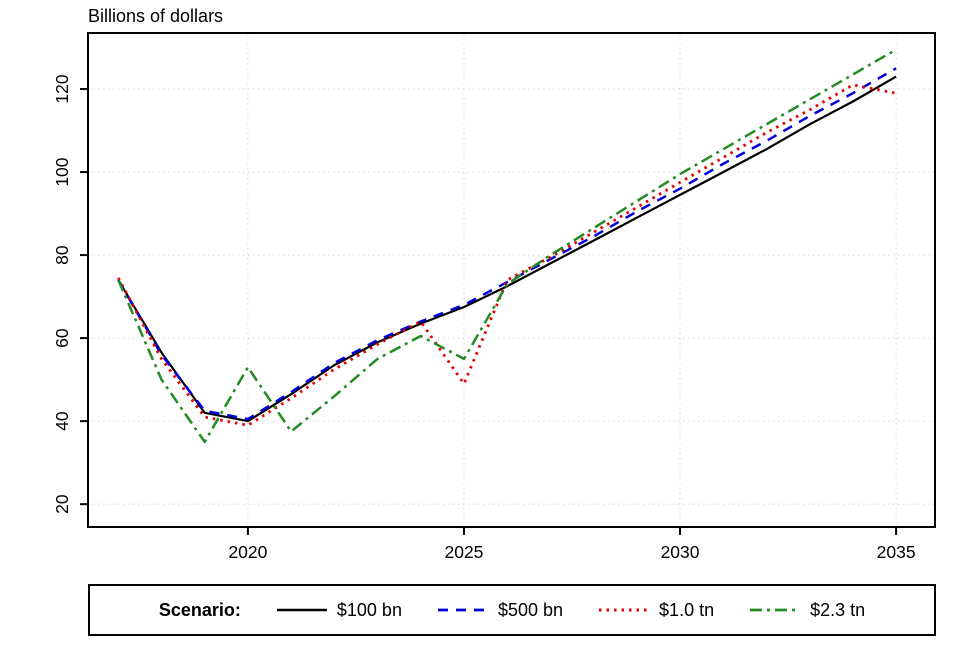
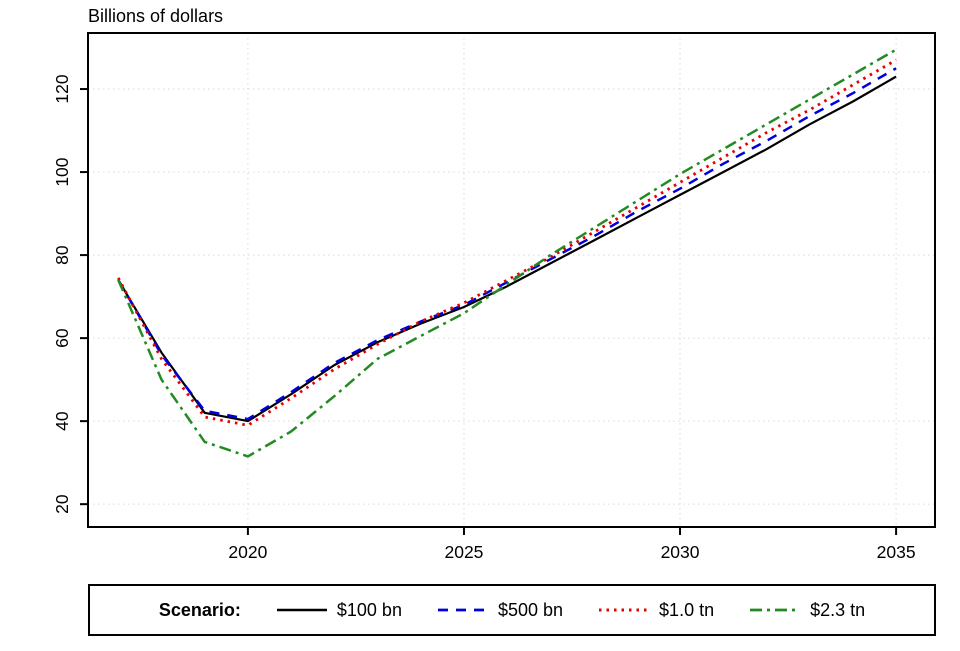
$2.3 tn/2020: 53 -> 32
$1.0 tn/2025: 49 -> 68
$2.3 tn/2025: 55 -> 66
$1.0 tn/2035: 119 -> 127
